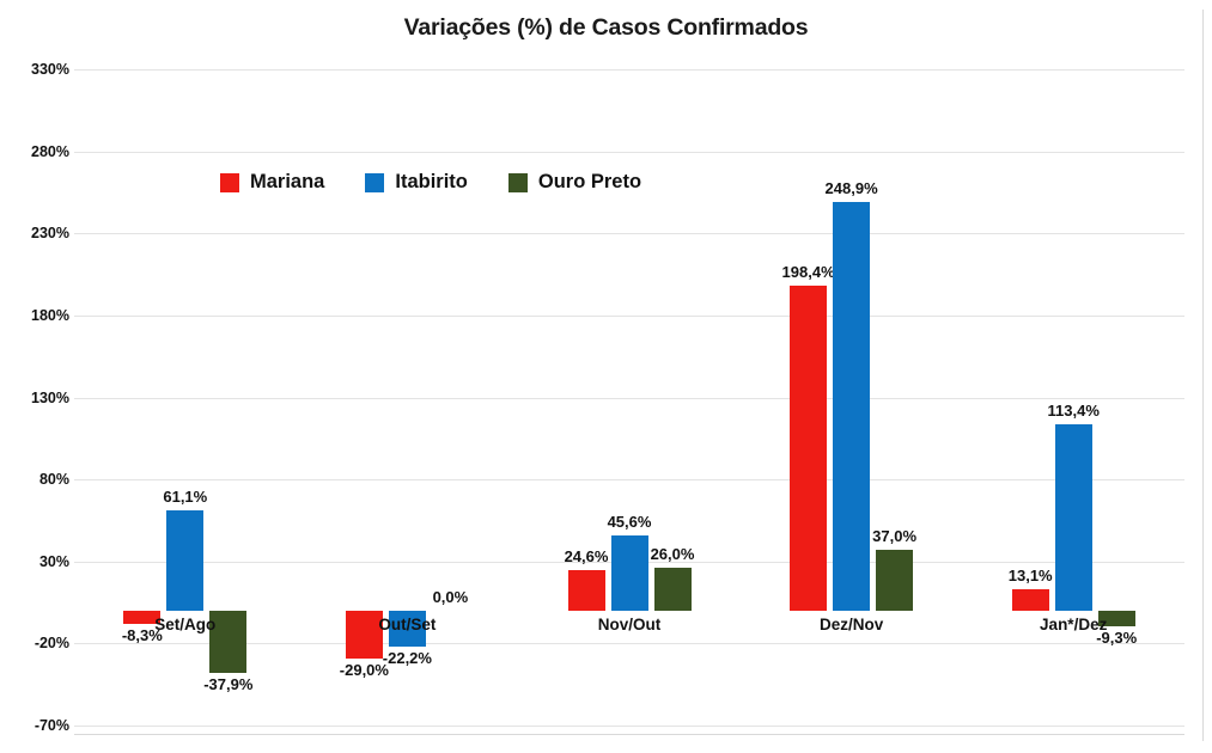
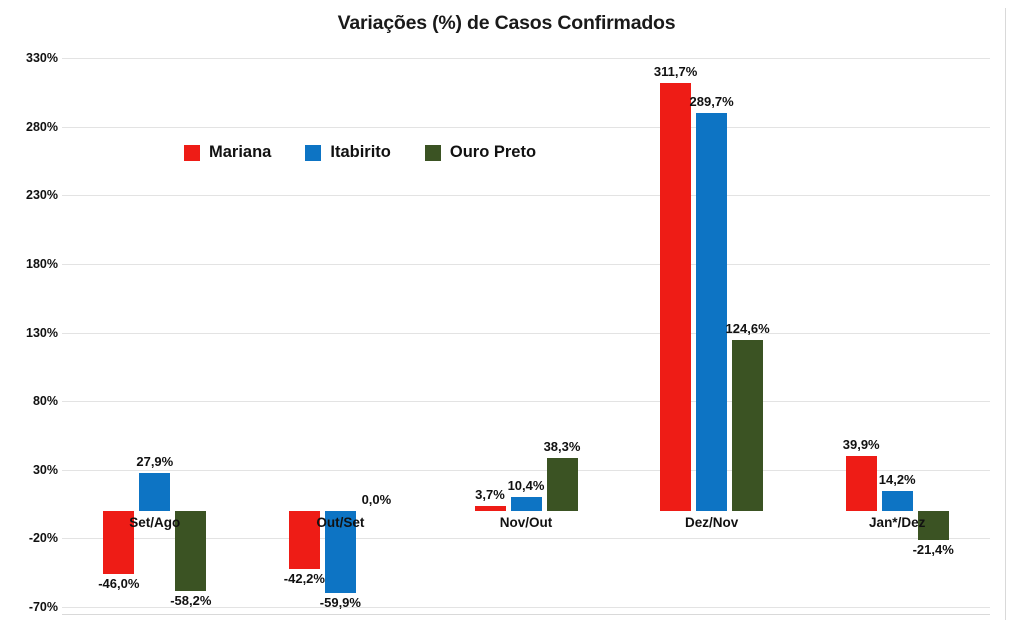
Mariana/Set/Ago: -8,3% -> -46,0%
Itabirito/Set/Ago: 61,1% -> 27,9%
Ouro Preto/Set/Ago: -37,9% -> -58,2%
Mariana/Out/Set: -29,0% -> -42,2%
Itabirito/Out/Set: -22,2% -> -59,9%
Mariana/Nov/Out: 24,6% -> 3,7%
Itabirito/Nov/Out: 45,6% -> 10,4%
Ouro Preto/Nov/Out: 26,0% -> 38,3%
Mariana/Dez/Nov: 198,4% -> 311,7%
Itabirito/Dez/Nov: 248,9% -> 289,7%
Ouro Preto/Dez/Nov: 37,0% -> 124,6%
Mariana/Jan*/Dez: 13,1% -> 39,9%
Itabirito/Jan*/Dez: 113,4% -> 14,2%
Ouro Preto/Jan*/Dez: -9,3% -> -21,4%
